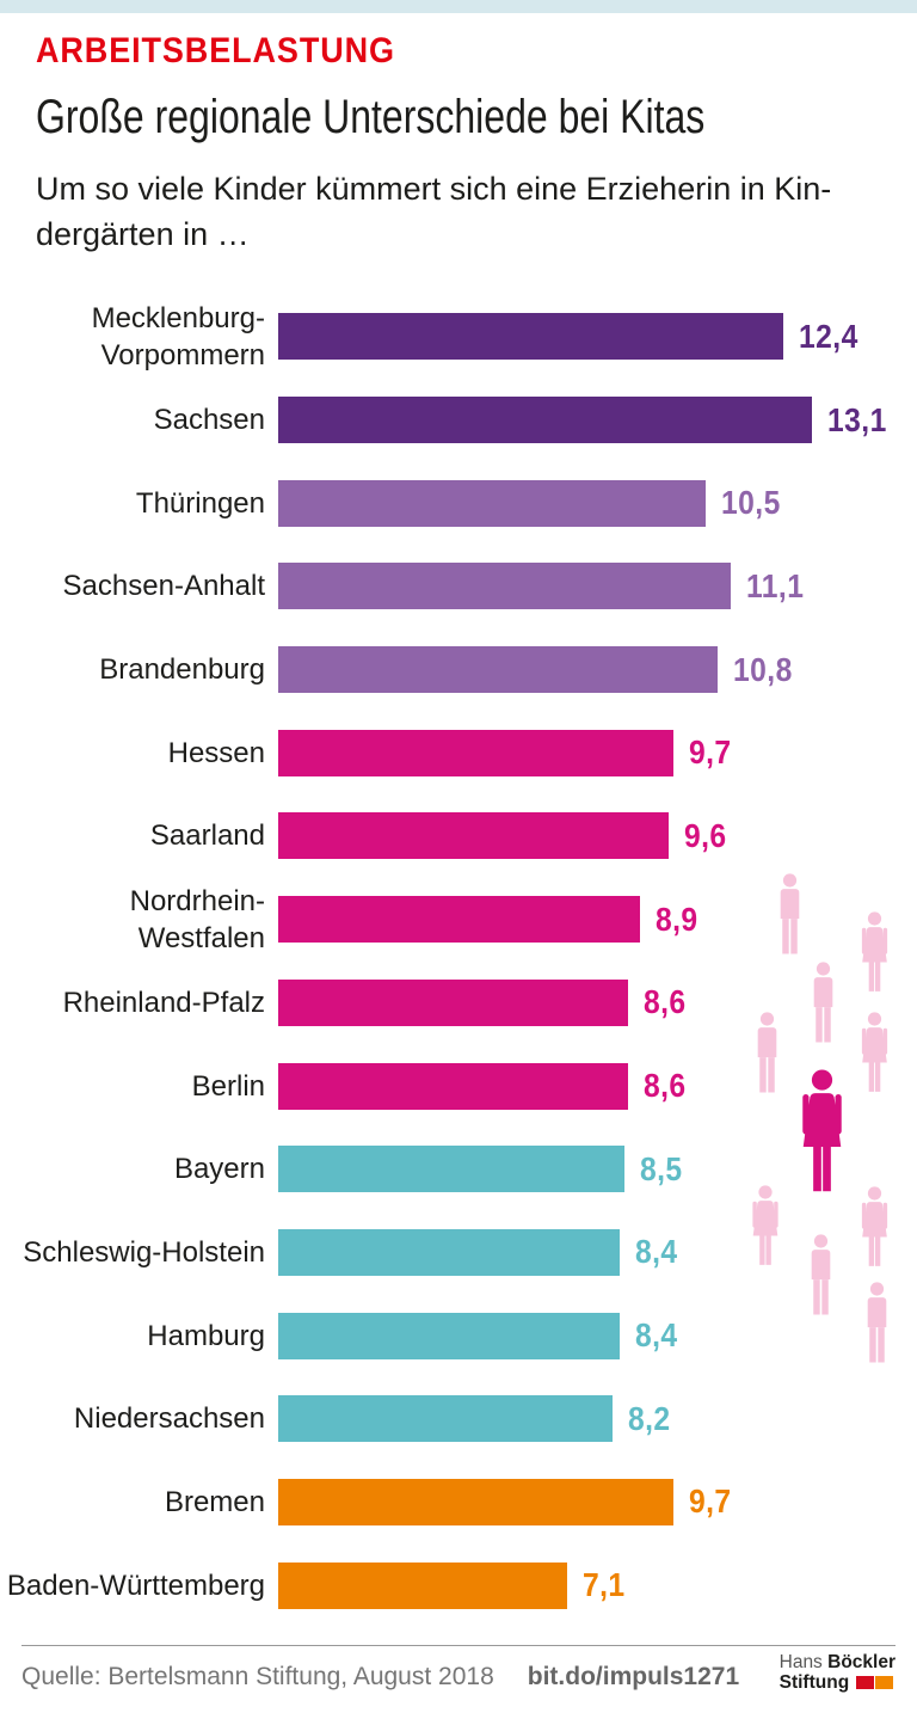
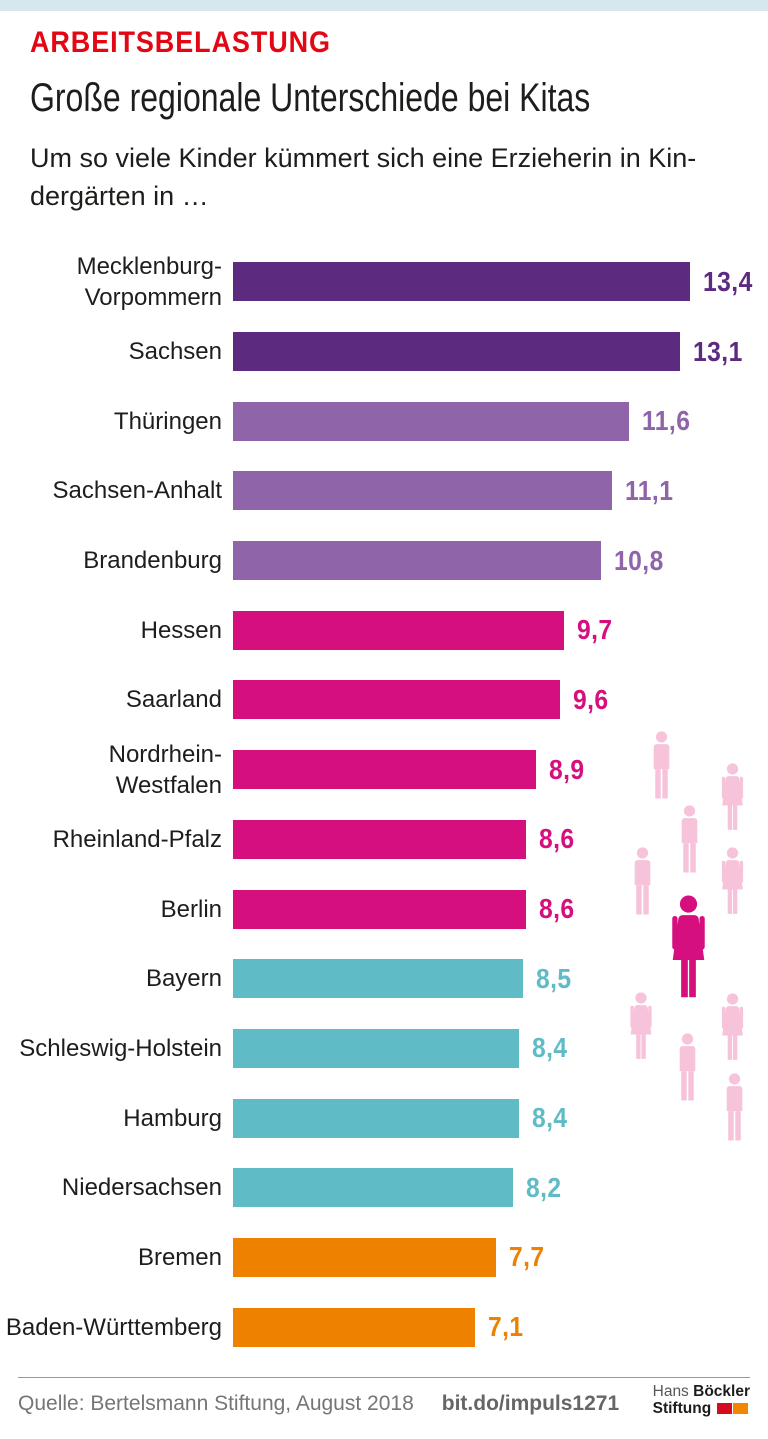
Mecklenburg- Vorpommern: 12,4 -> 13,4
Thüringen: 10,5 -> 11,6
Bremen: 9,7 -> 7,7
